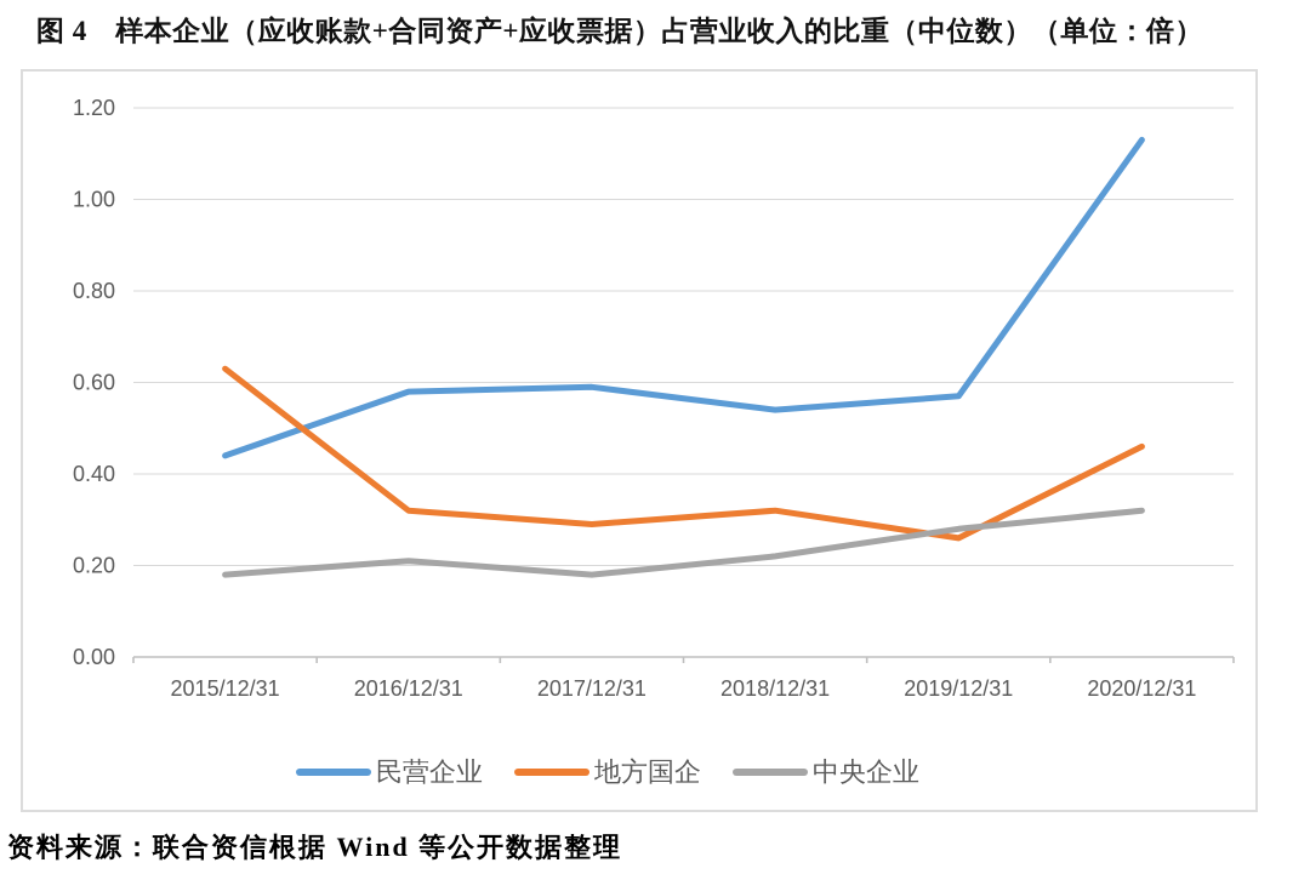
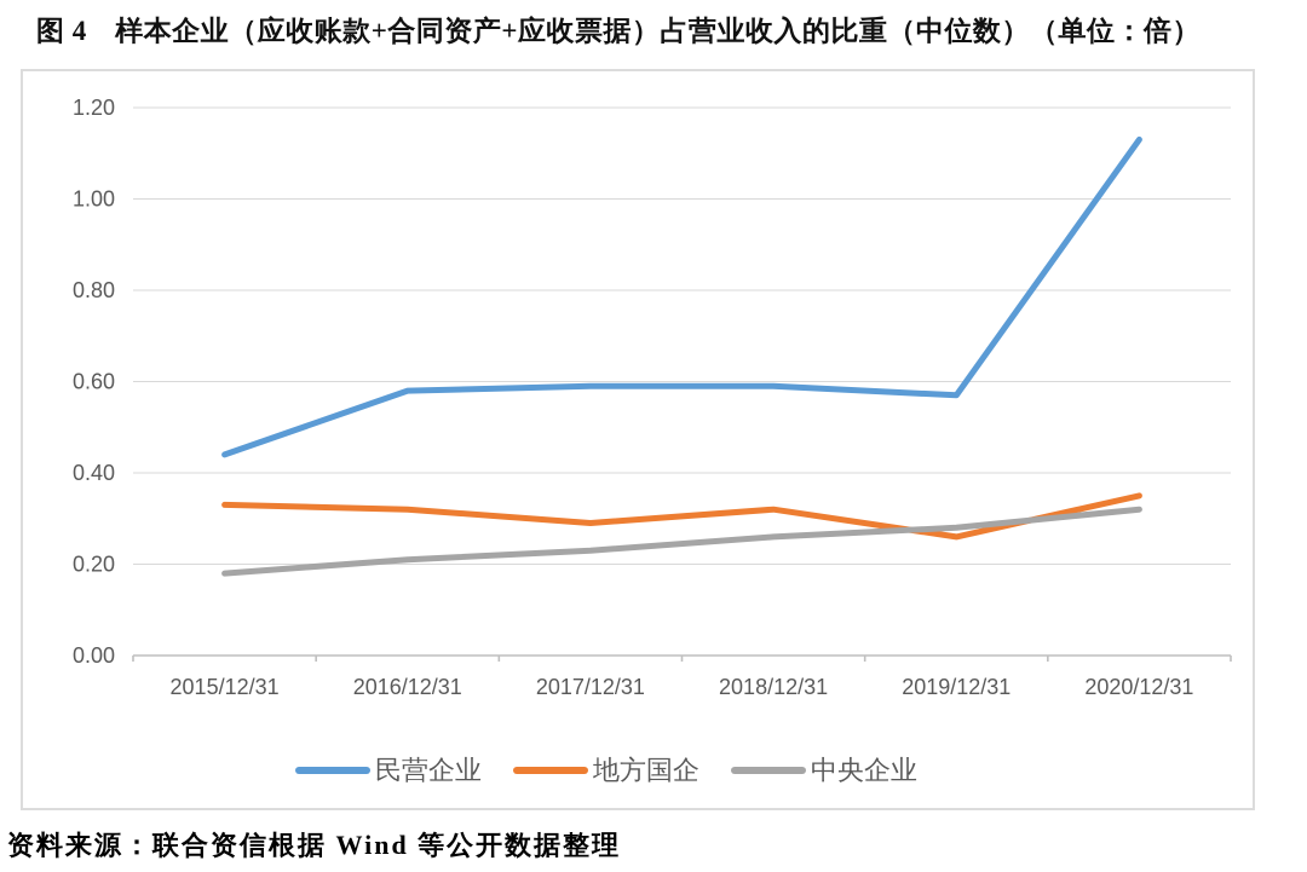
地方国企/2015/12/31: 0.63 -> 0.33
中央企业/2017/12/31: 0.18 -> 0.23
民营企业/2018/12/31: 0.54 -> 0.59
中央企业/2018/12/31: 0.22 -> 0.26
地方国企/2020/12/31: 0.46 -> 0.35
